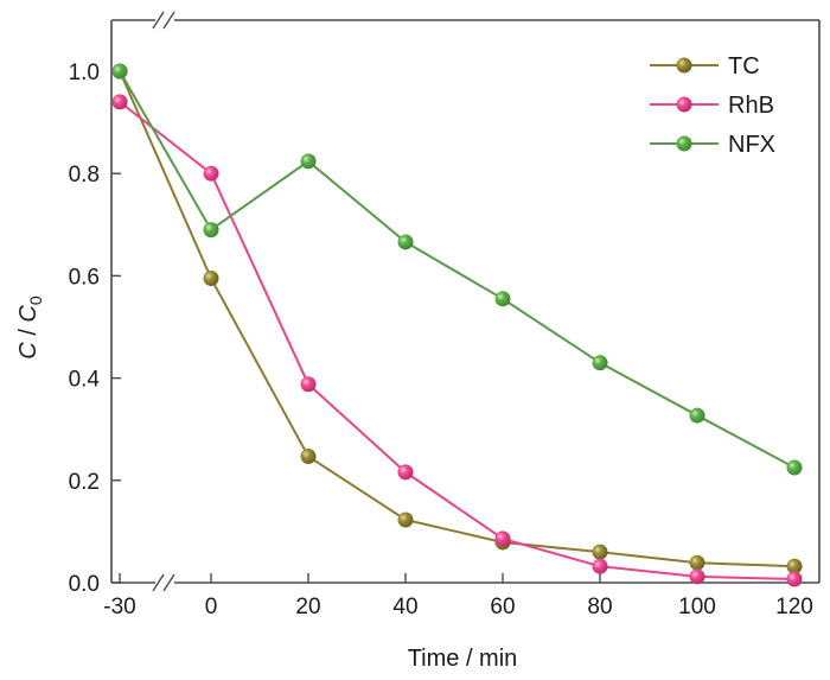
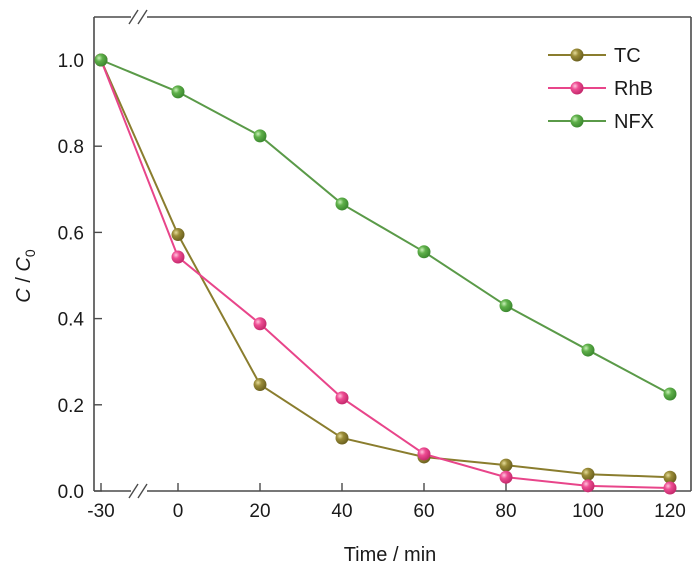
RhB/-30: 0.94 -> 1.00
RhB/0: 0.80 -> 0.54
NFX/0: 0.69 -> 0.93
